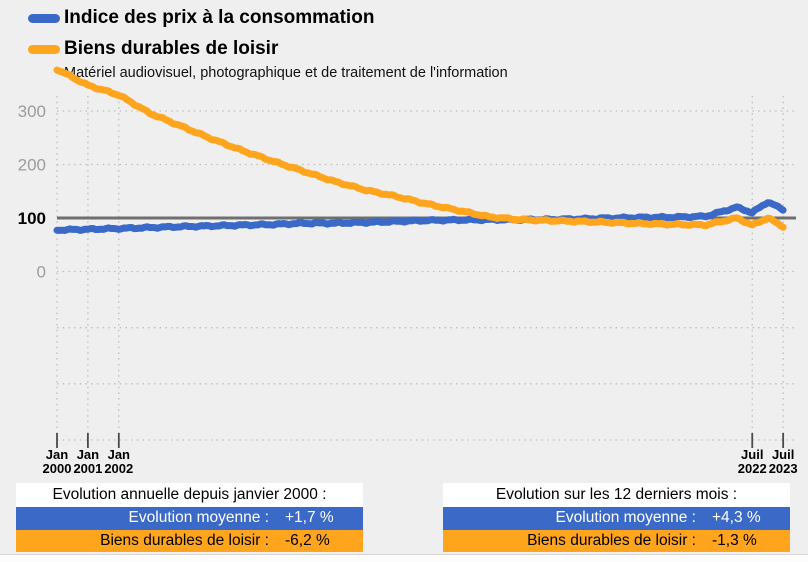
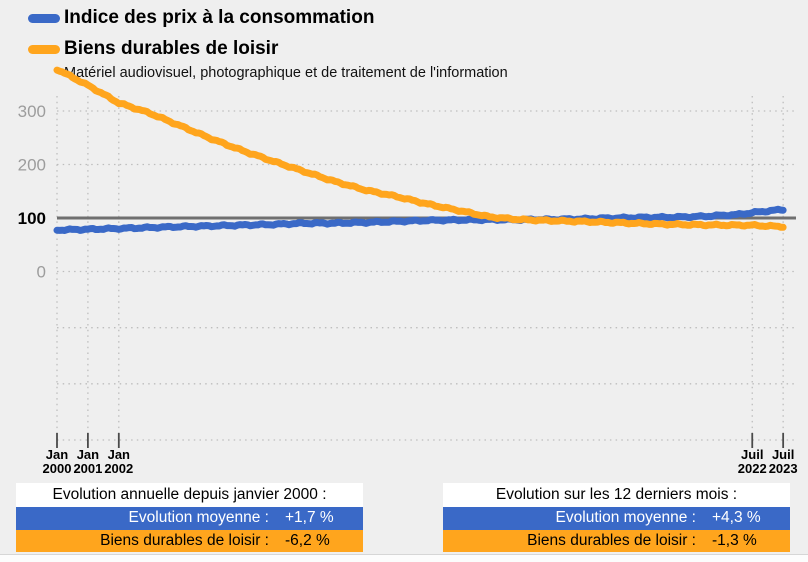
Biens durables de loisir/2002: 330 -> 320
Indice des prix à la consommation/2022: 120 -> 110
Biens durables de loisir/2022: 100 -> 90
Indice des prix à la consommation/2023: 130 -> 110
Biens durables de loisir/2023: 100 -> 80
